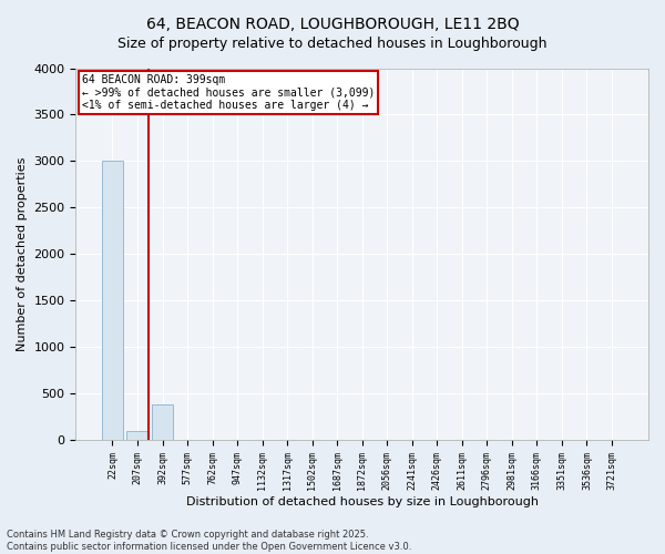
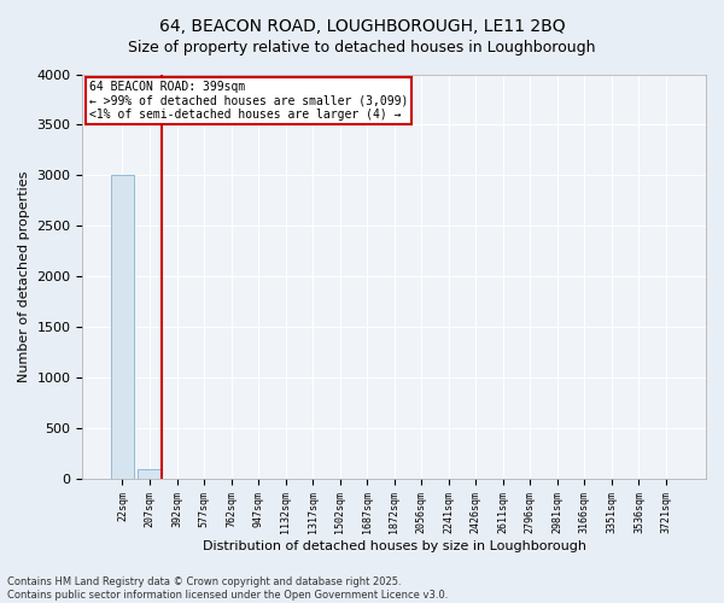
392sqm: 380 -> 0
